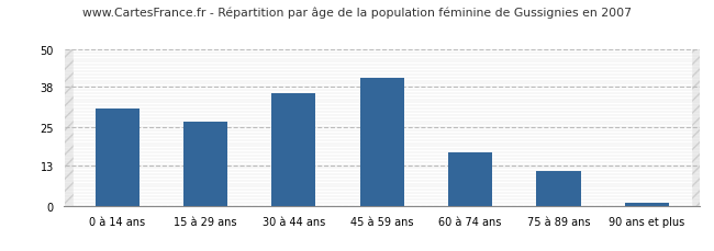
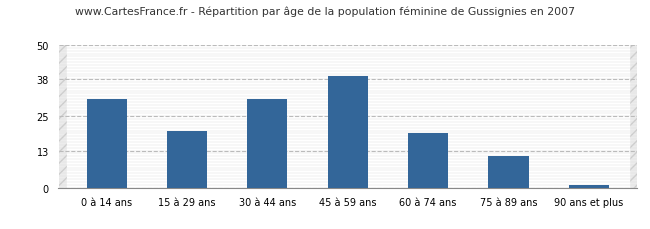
15 à 29 ans: 27 -> 20
30 à 44 ans: 36 -> 31
45 à 59 ans: 41 -> 39
60 à 74 ans: 17 -> 19
